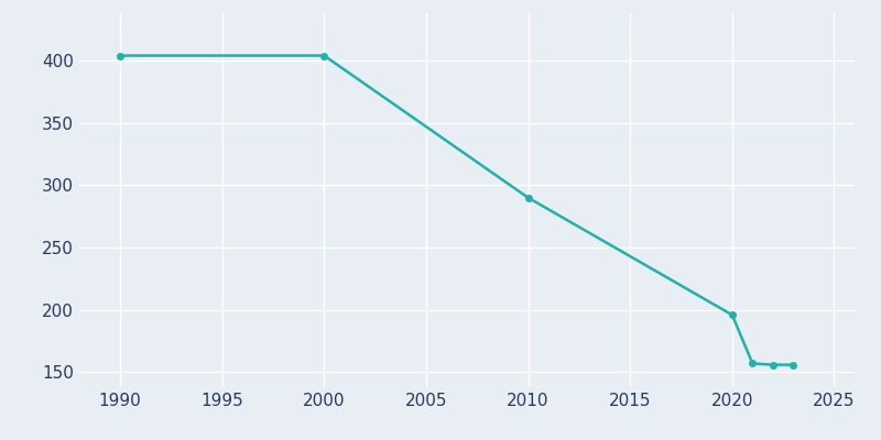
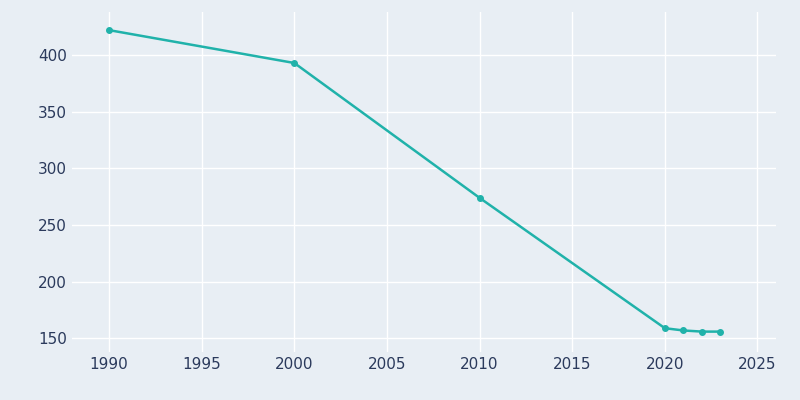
1990: 404 -> 422
2000: 404 -> 393
2010: 290 -> 274
2020: 196 -> 159
